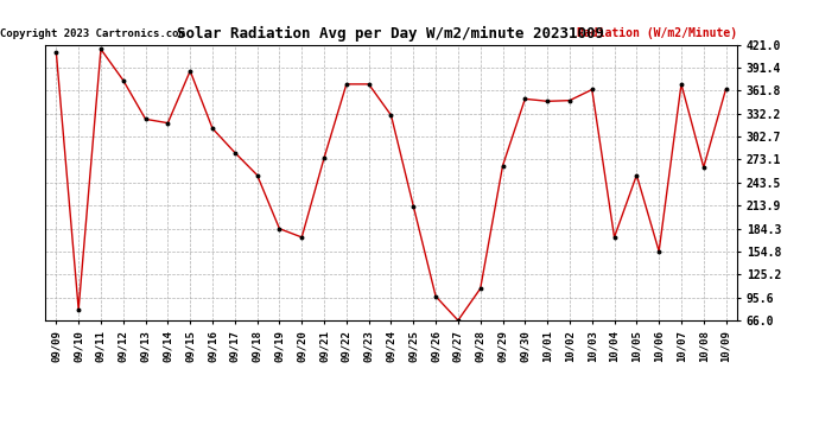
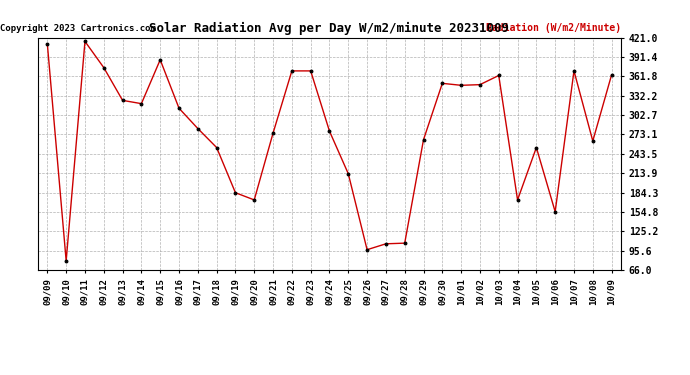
09/24: 330 -> 278
09/27: 66 -> 106
